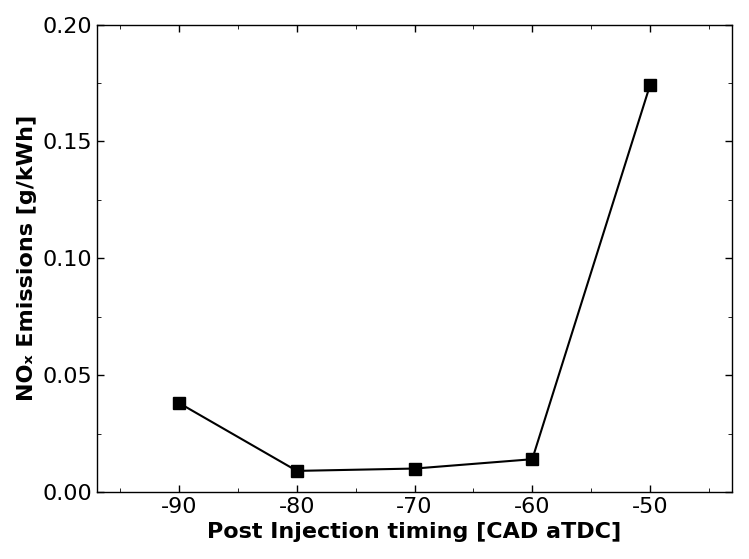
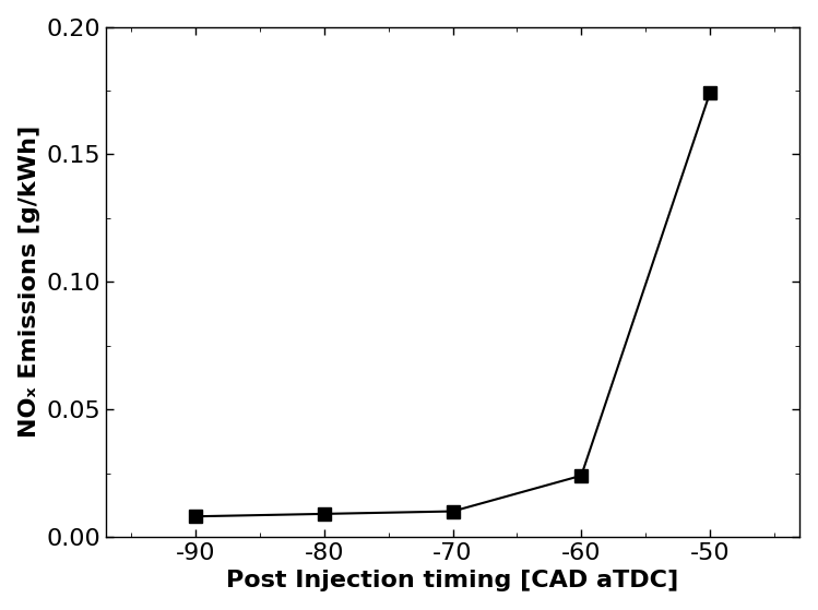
-90: 0.038 -> 0.008
-60: 0.014 -> 0.024
